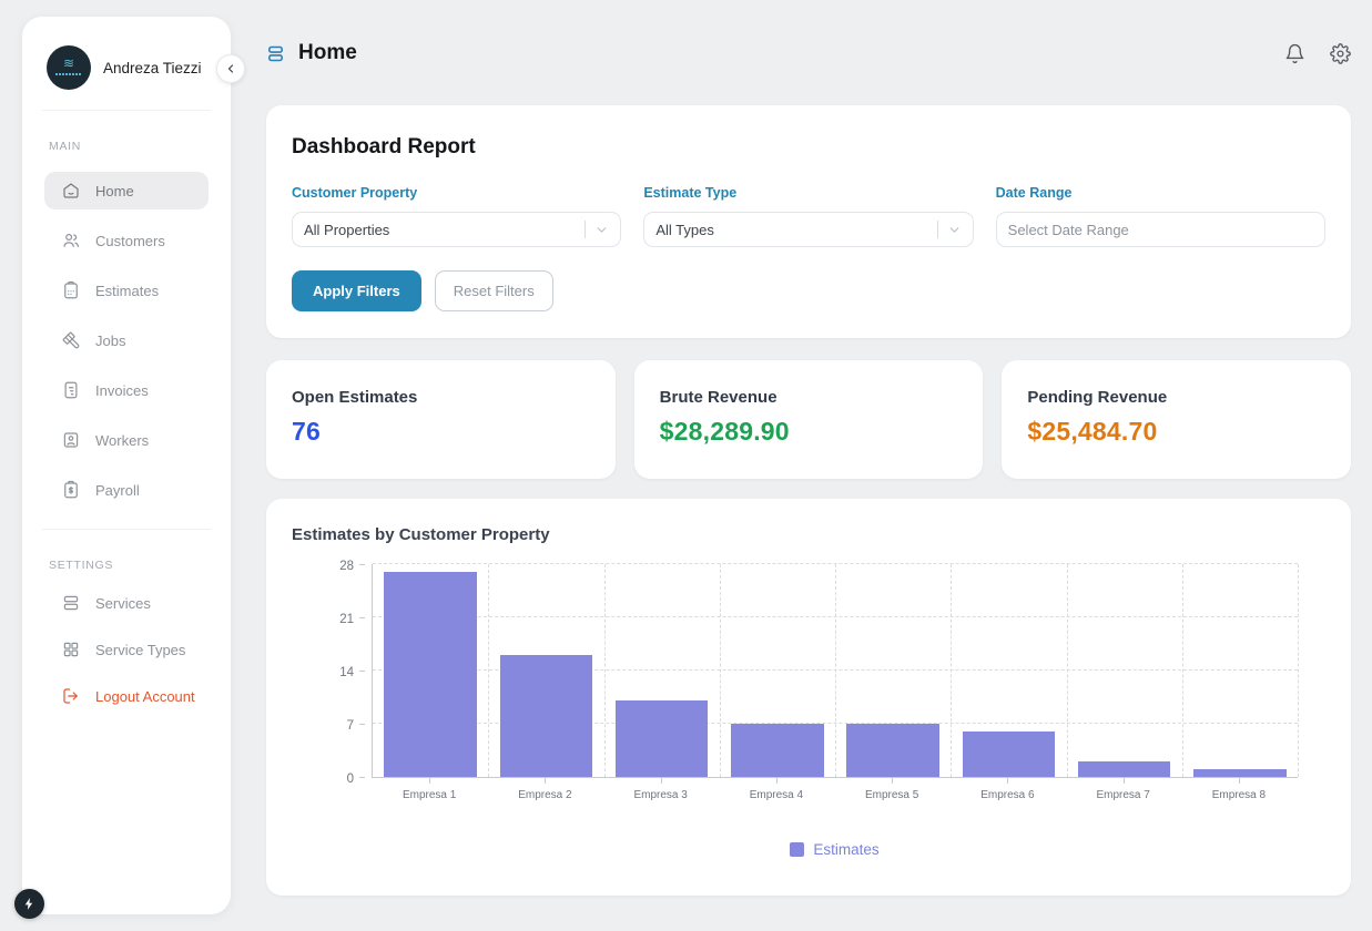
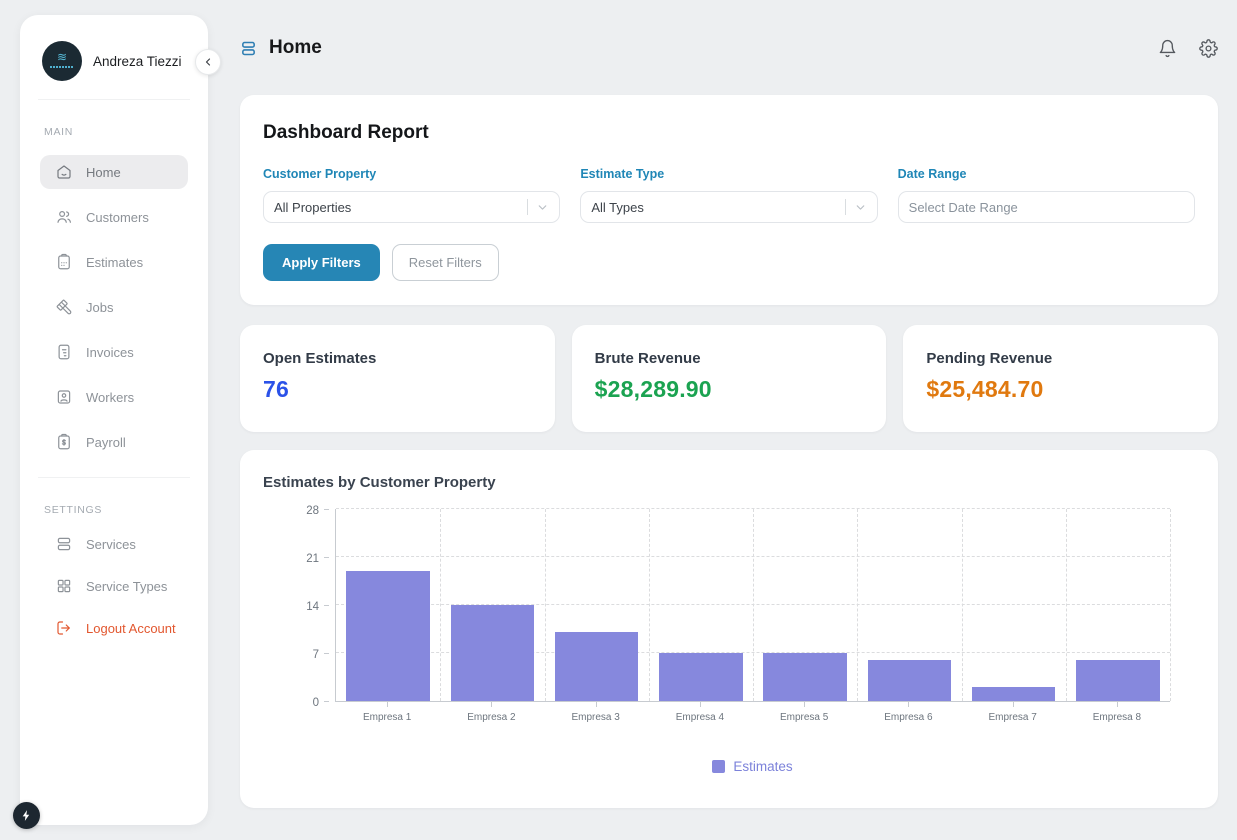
Empresa 1: 27 -> 19
Empresa 2: 16 -> 14
Empresa 8: 1 -> 6
